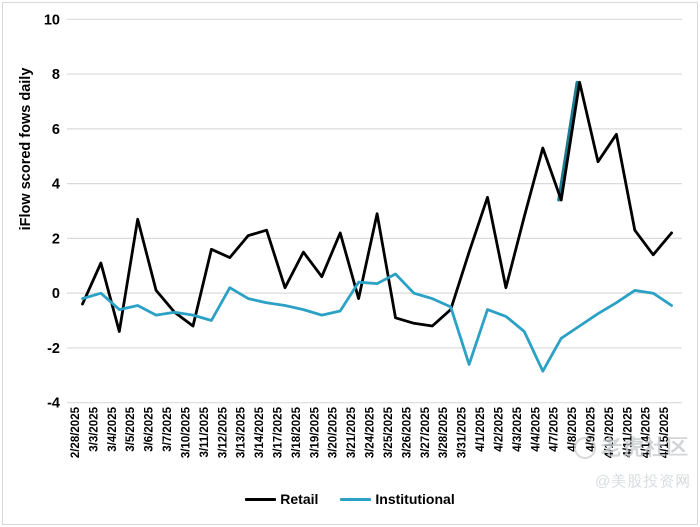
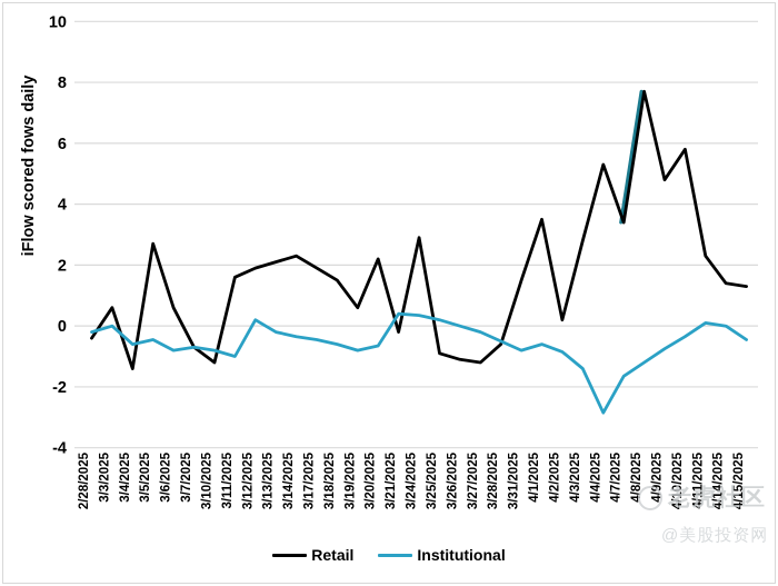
Retail/3/3/2025: 1.1 -> 0.6
Retail/3/6/2025: 0.1 -> 0.6
Retail/3/12/2025: 1.3 -> 1.9
Retail/3/17/2025: 0.2 -> 1.9
Institutional/3/25/2025: 0.7 -> 0.2
Institutional/3/31/2025: -2.6 -> -0.8
Retail/4/15/2025: 2.2 -> 1.3
